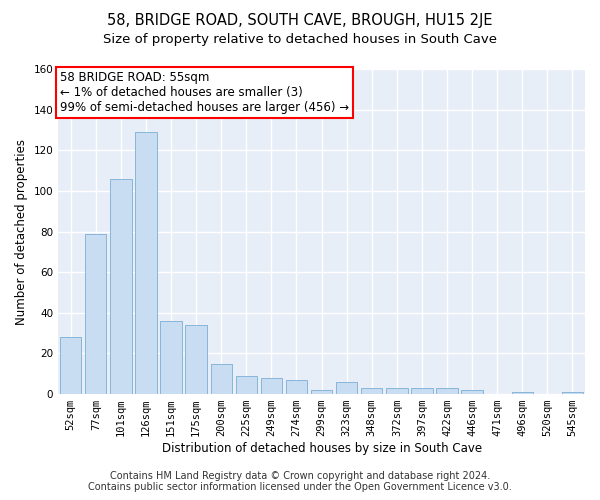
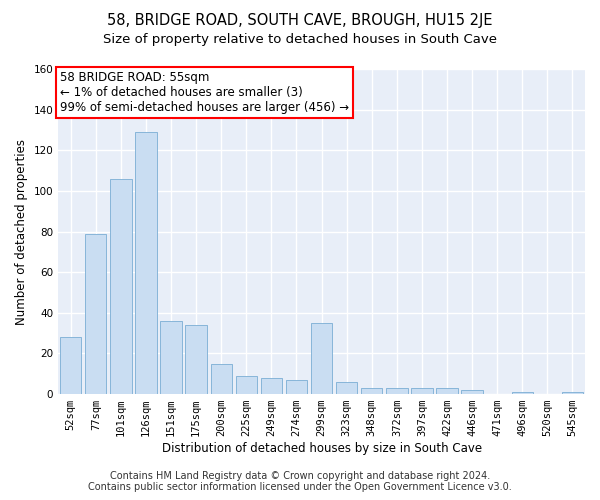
299sqm: 2 -> 35
